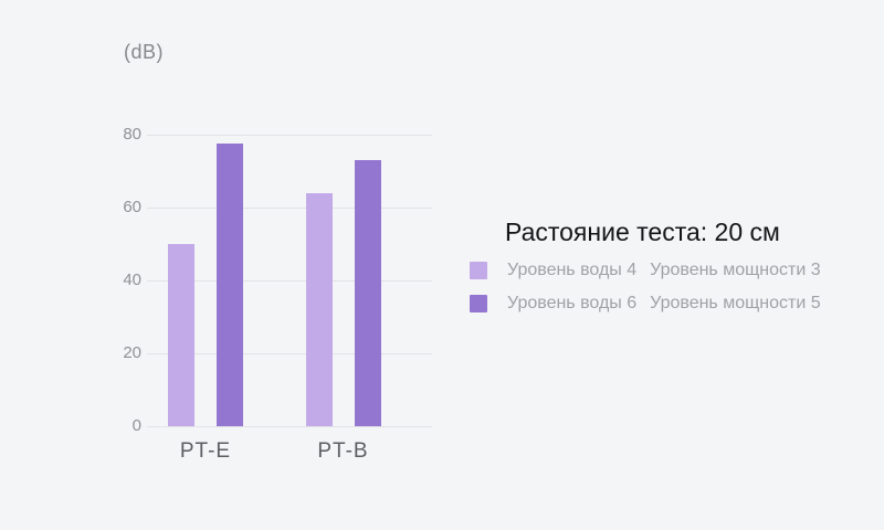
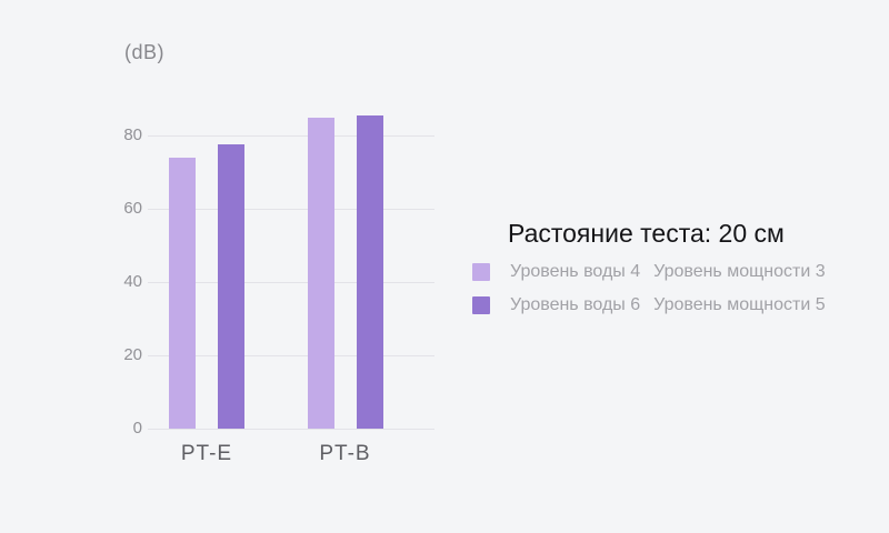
Уровень воды 4 Уровень мощности 3/PT-E: 50 -> 74
Уровень воды 4 Уровень мощности 3/PT-B: 64 -> 85
Уровень воды 6 Уровень мощности 5/PT-B: 73 -> 86
